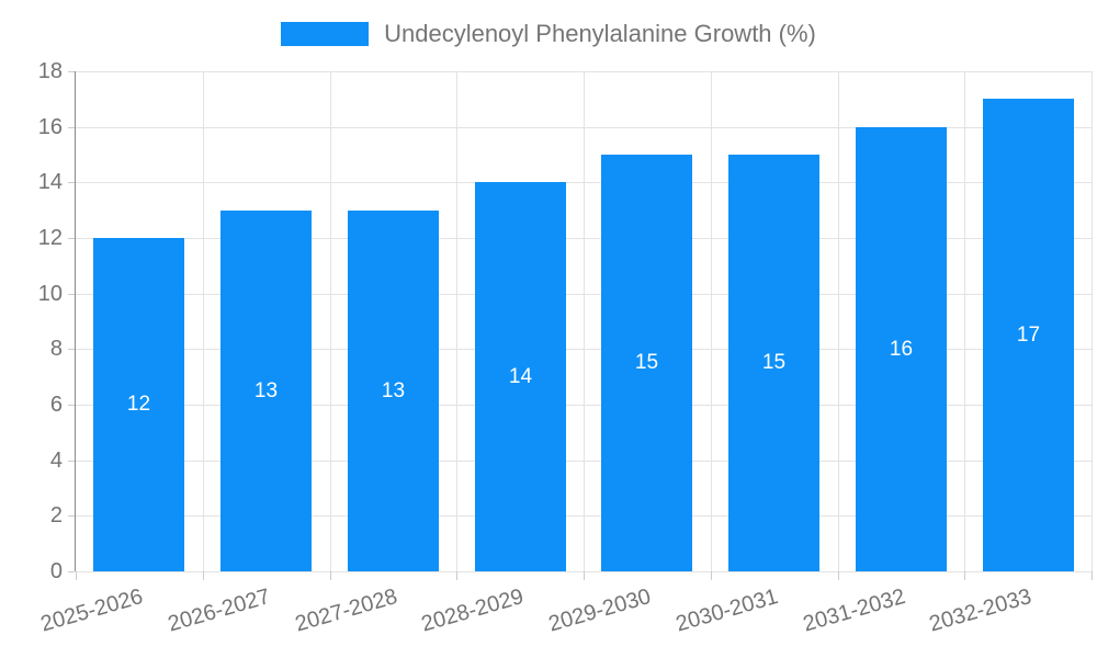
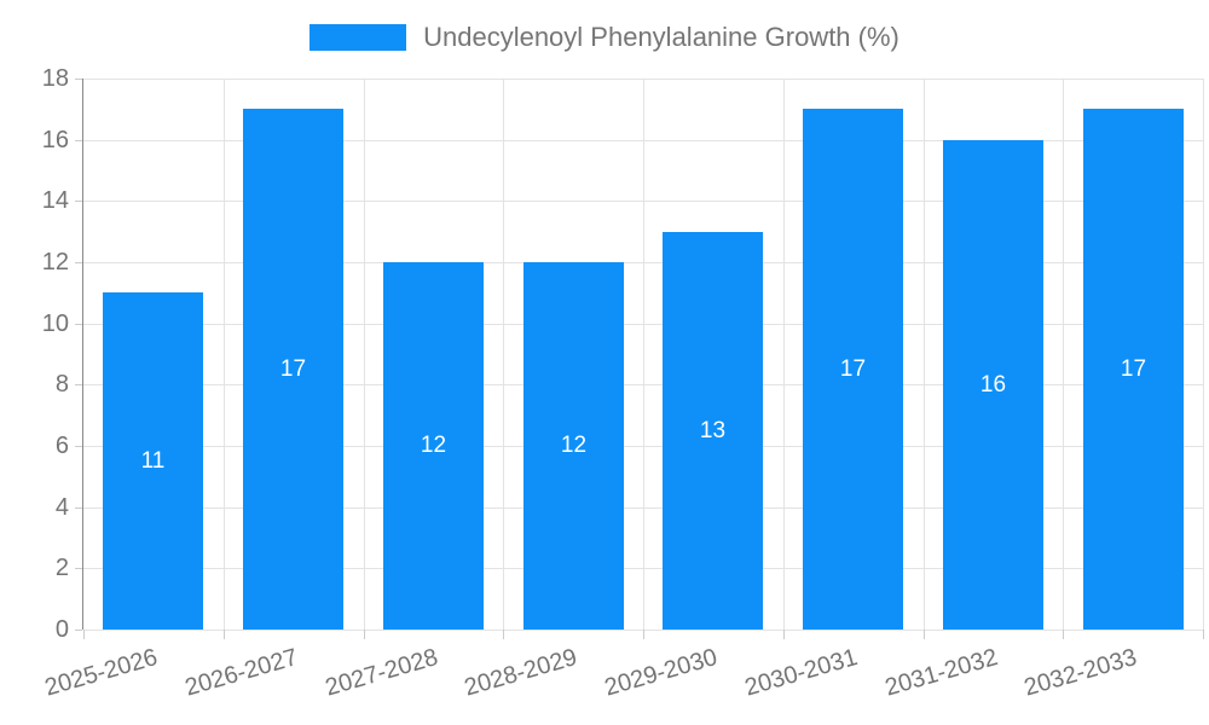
2025-2026: 12 -> 11
2026-2027: 13 -> 17
2027-2028: 13 -> 12
2028-2029: 14 -> 12
2029-2030: 15 -> 13
2030-2031: 15 -> 17
